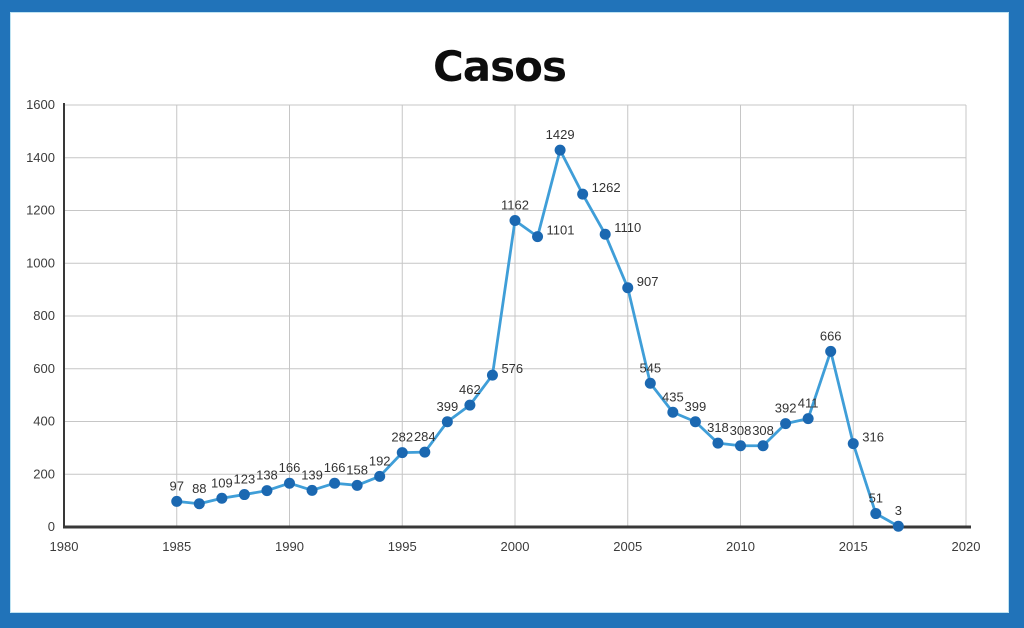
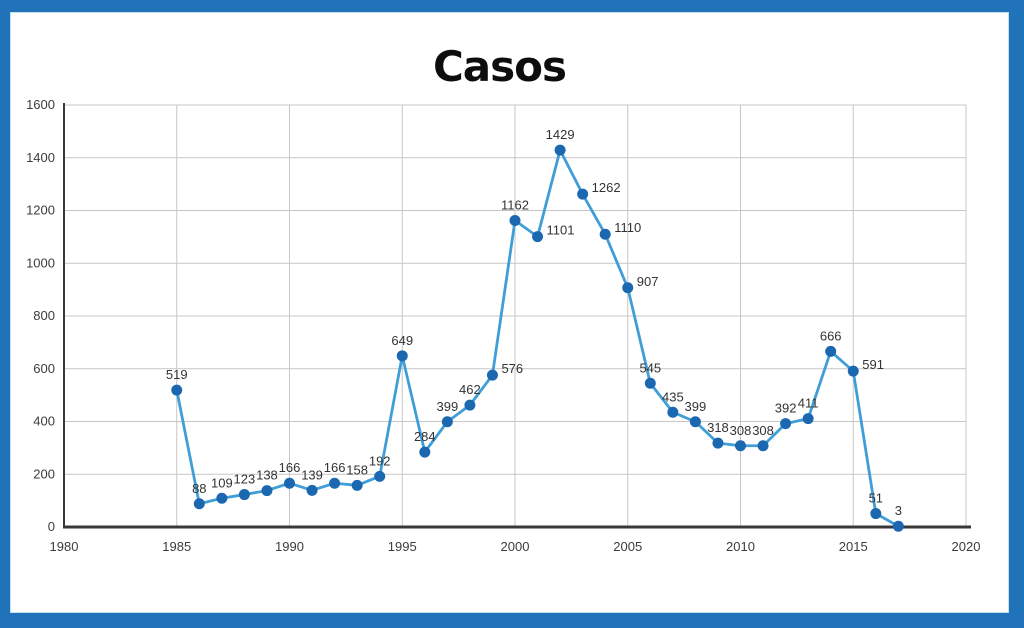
1985: 97 -> 519
1995: 282 -> 649
2015: 316 -> 591
